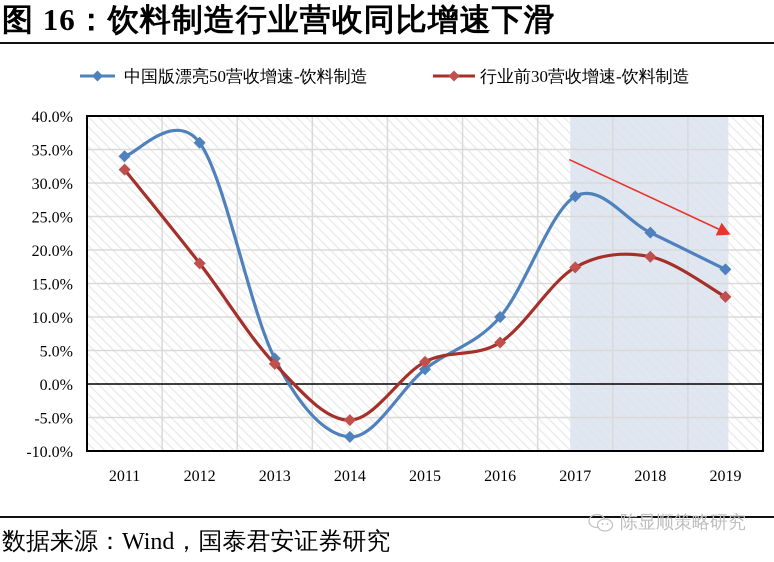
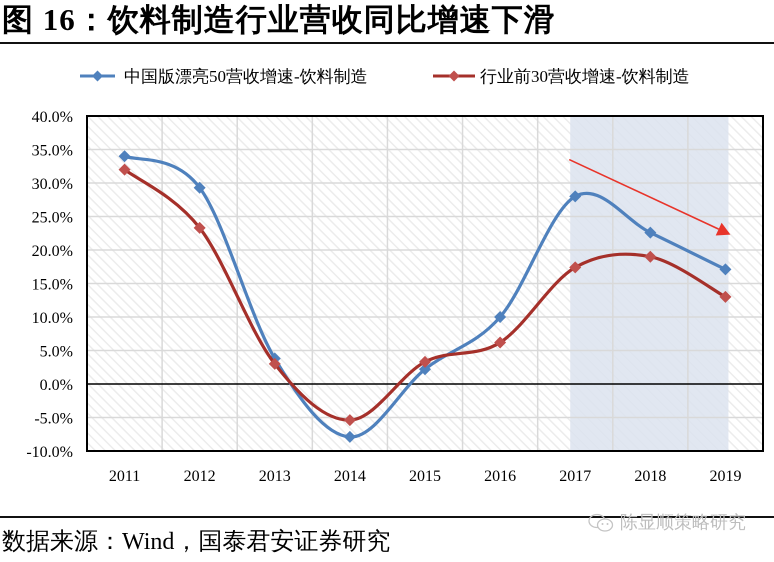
中国版漂亮50营收增速-饮料制造/2012: 36% -> 29%
行业前30营收增速-饮料制造/2012: 18% -> 23%
